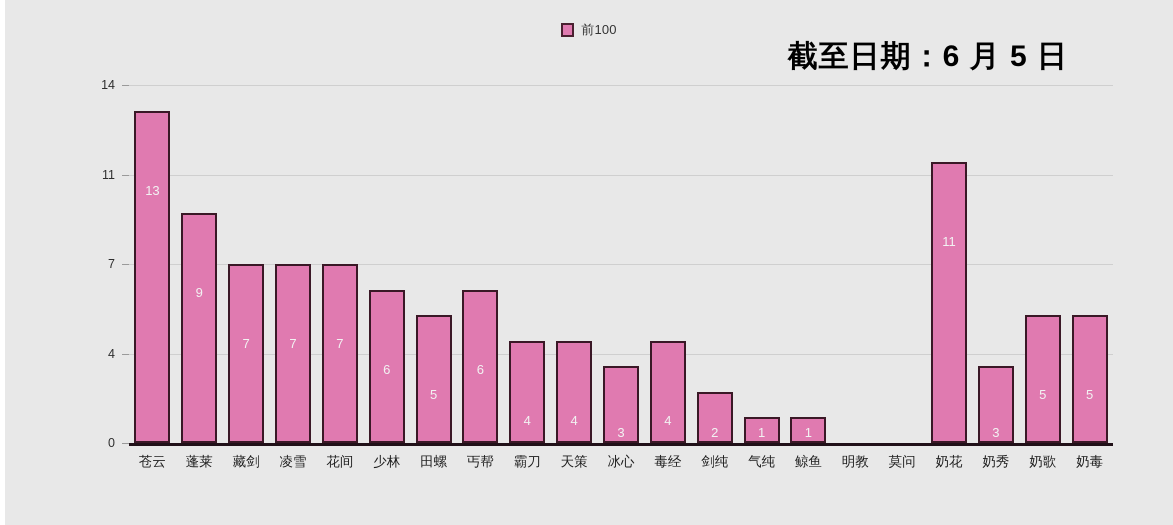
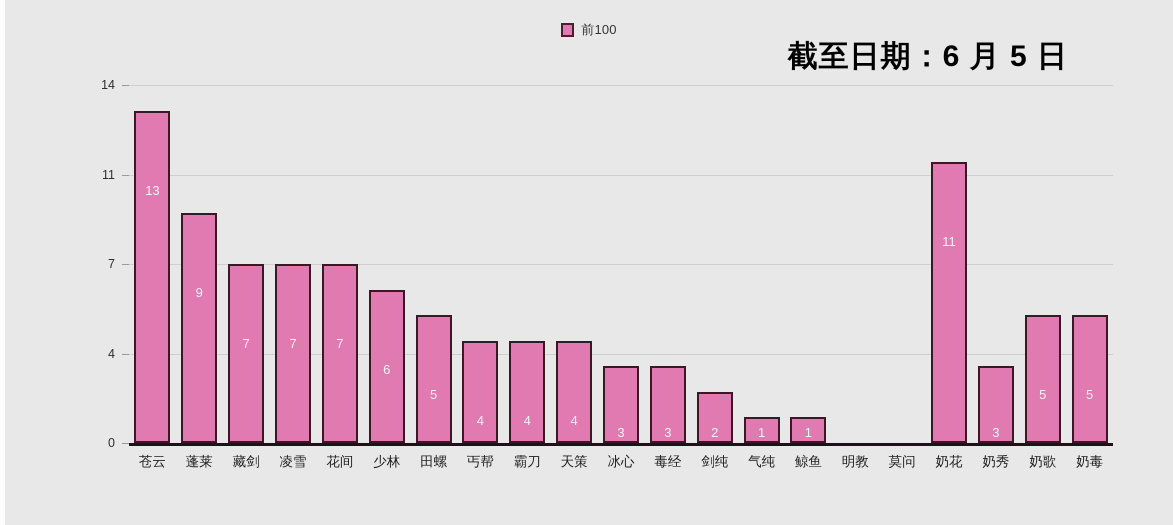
丐帮: 6 -> 4
毒经: 4 -> 3
